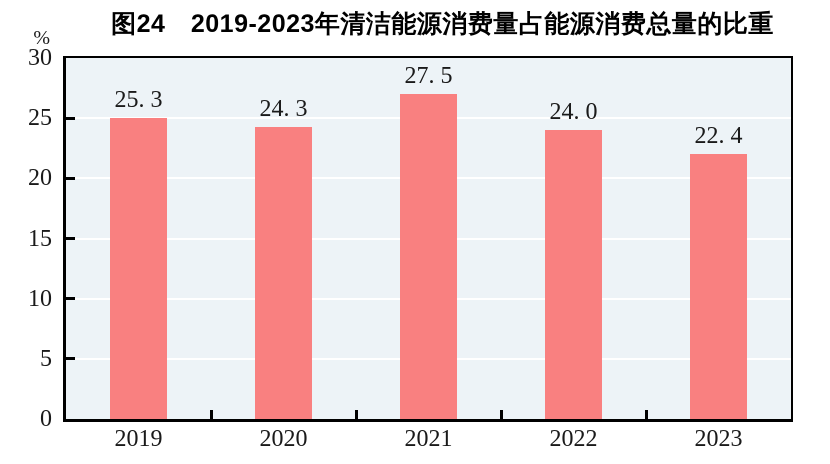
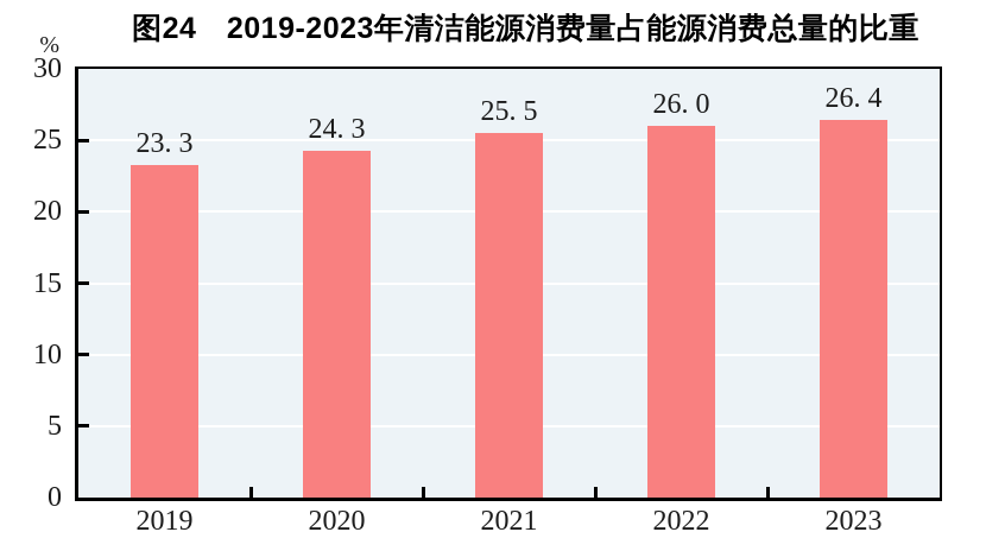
2019: 25 -> 23
2021: 27 -> 25
2022: 24 -> 26
2023: 22 -> 26
